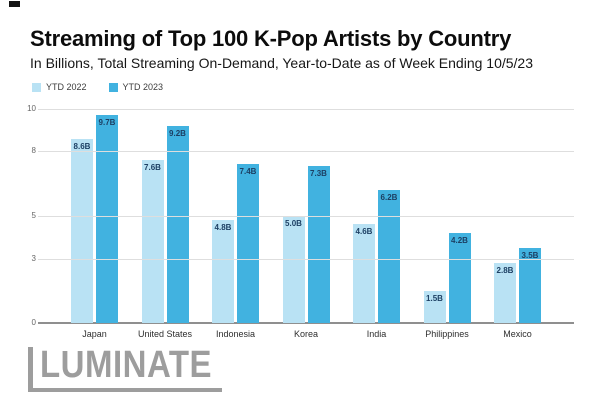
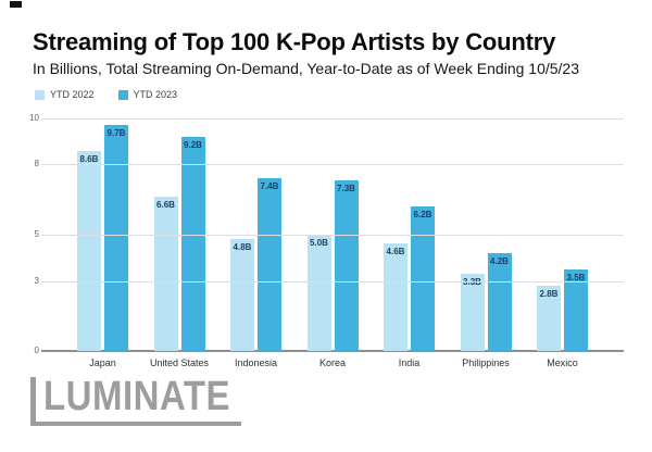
YTD 2022/United States: 7.6B -> 6.6B
YTD 2022/Philippines: 1.5B -> 3.3B
